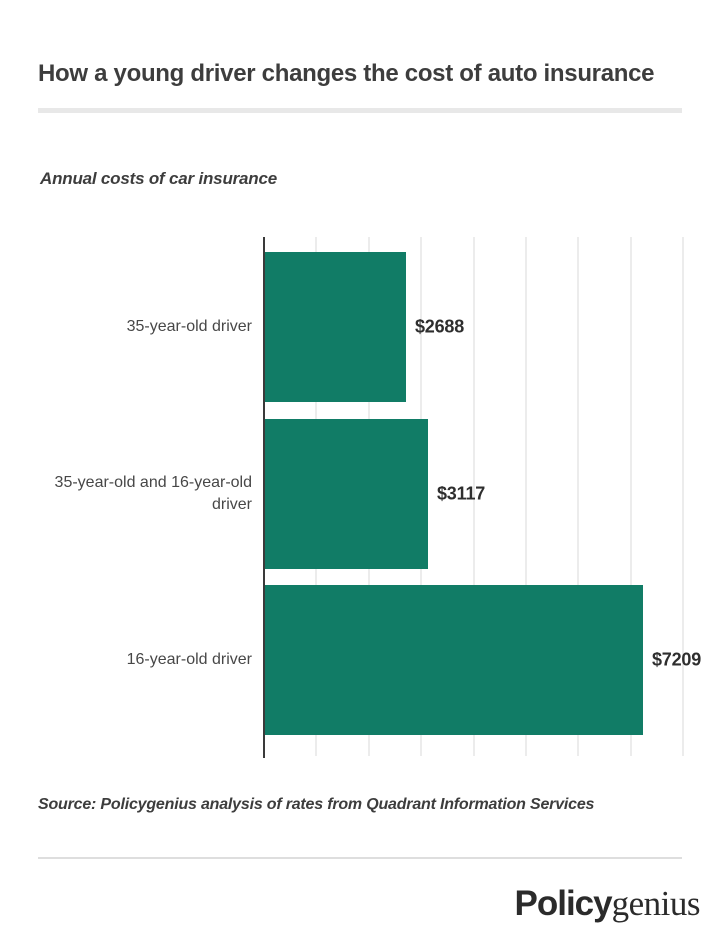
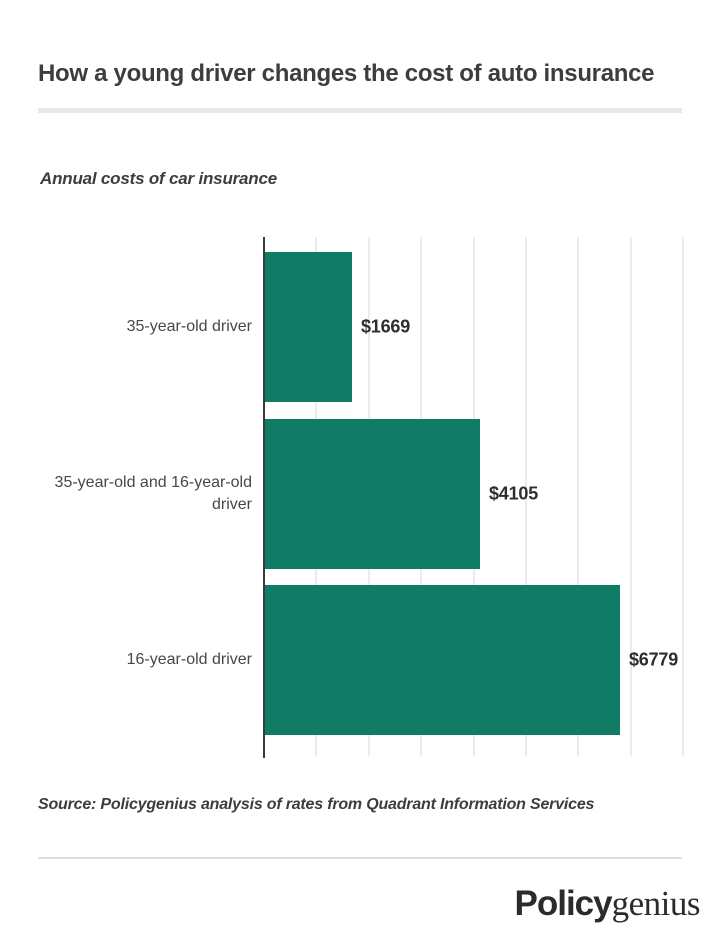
35-year-old driver: $2688 -> $1669
35-year-old and 16-year-old driver: $3117 -> $4105
16-year-old driver: $7209 -> $6779
